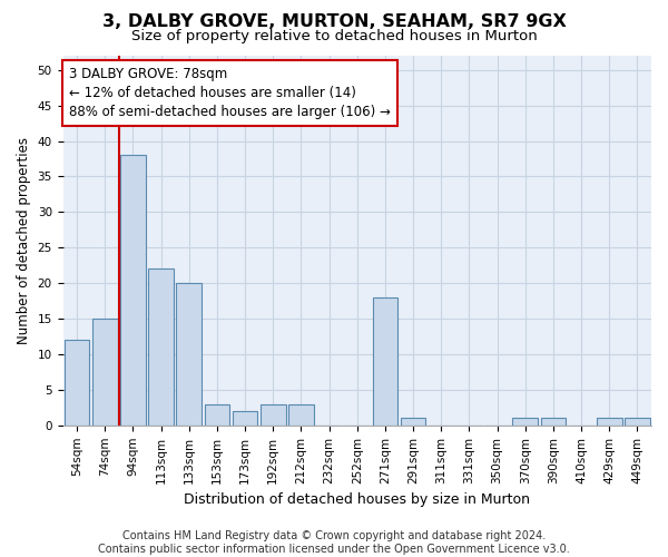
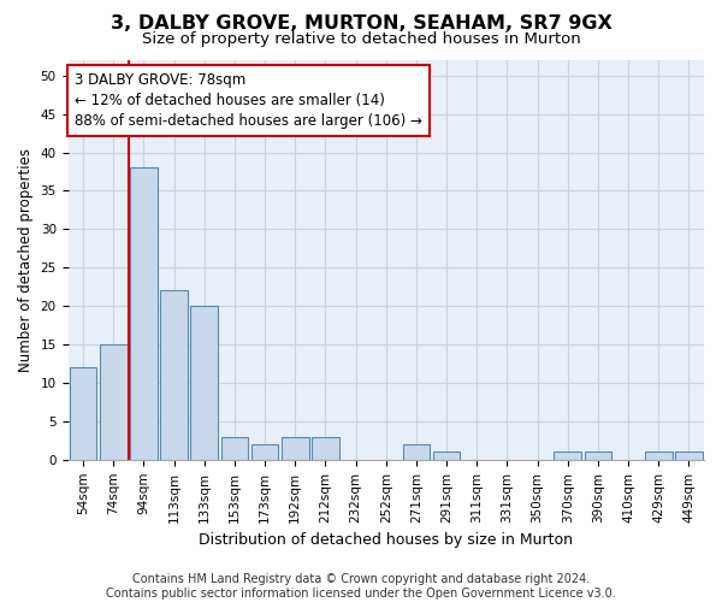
271sqm: 18 -> 2
